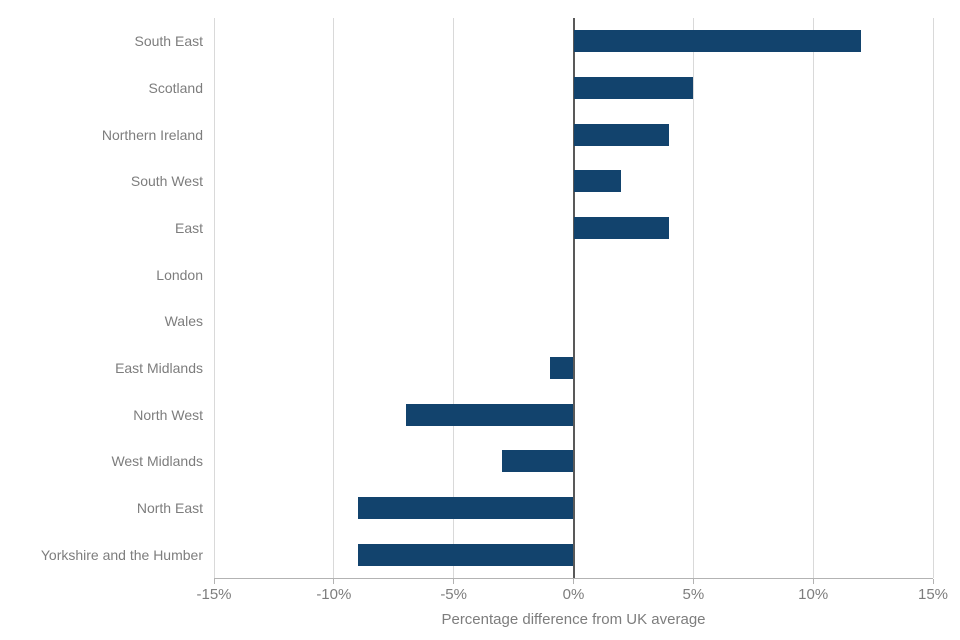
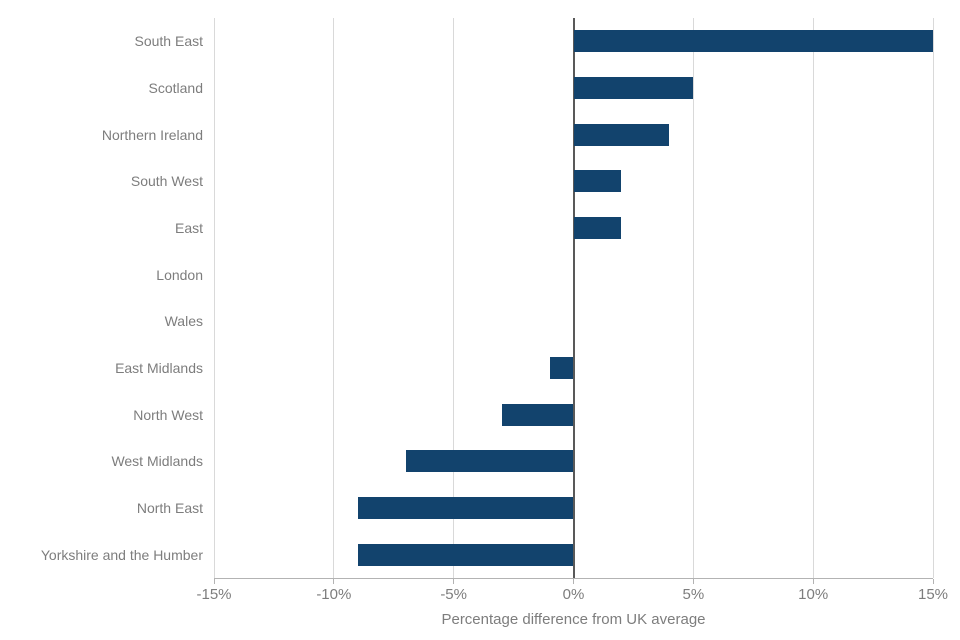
South East: 12% -> 15%
East: 4% -> 2%
North West: -7% -> -3%
West Midlands: -3% -> -7%
